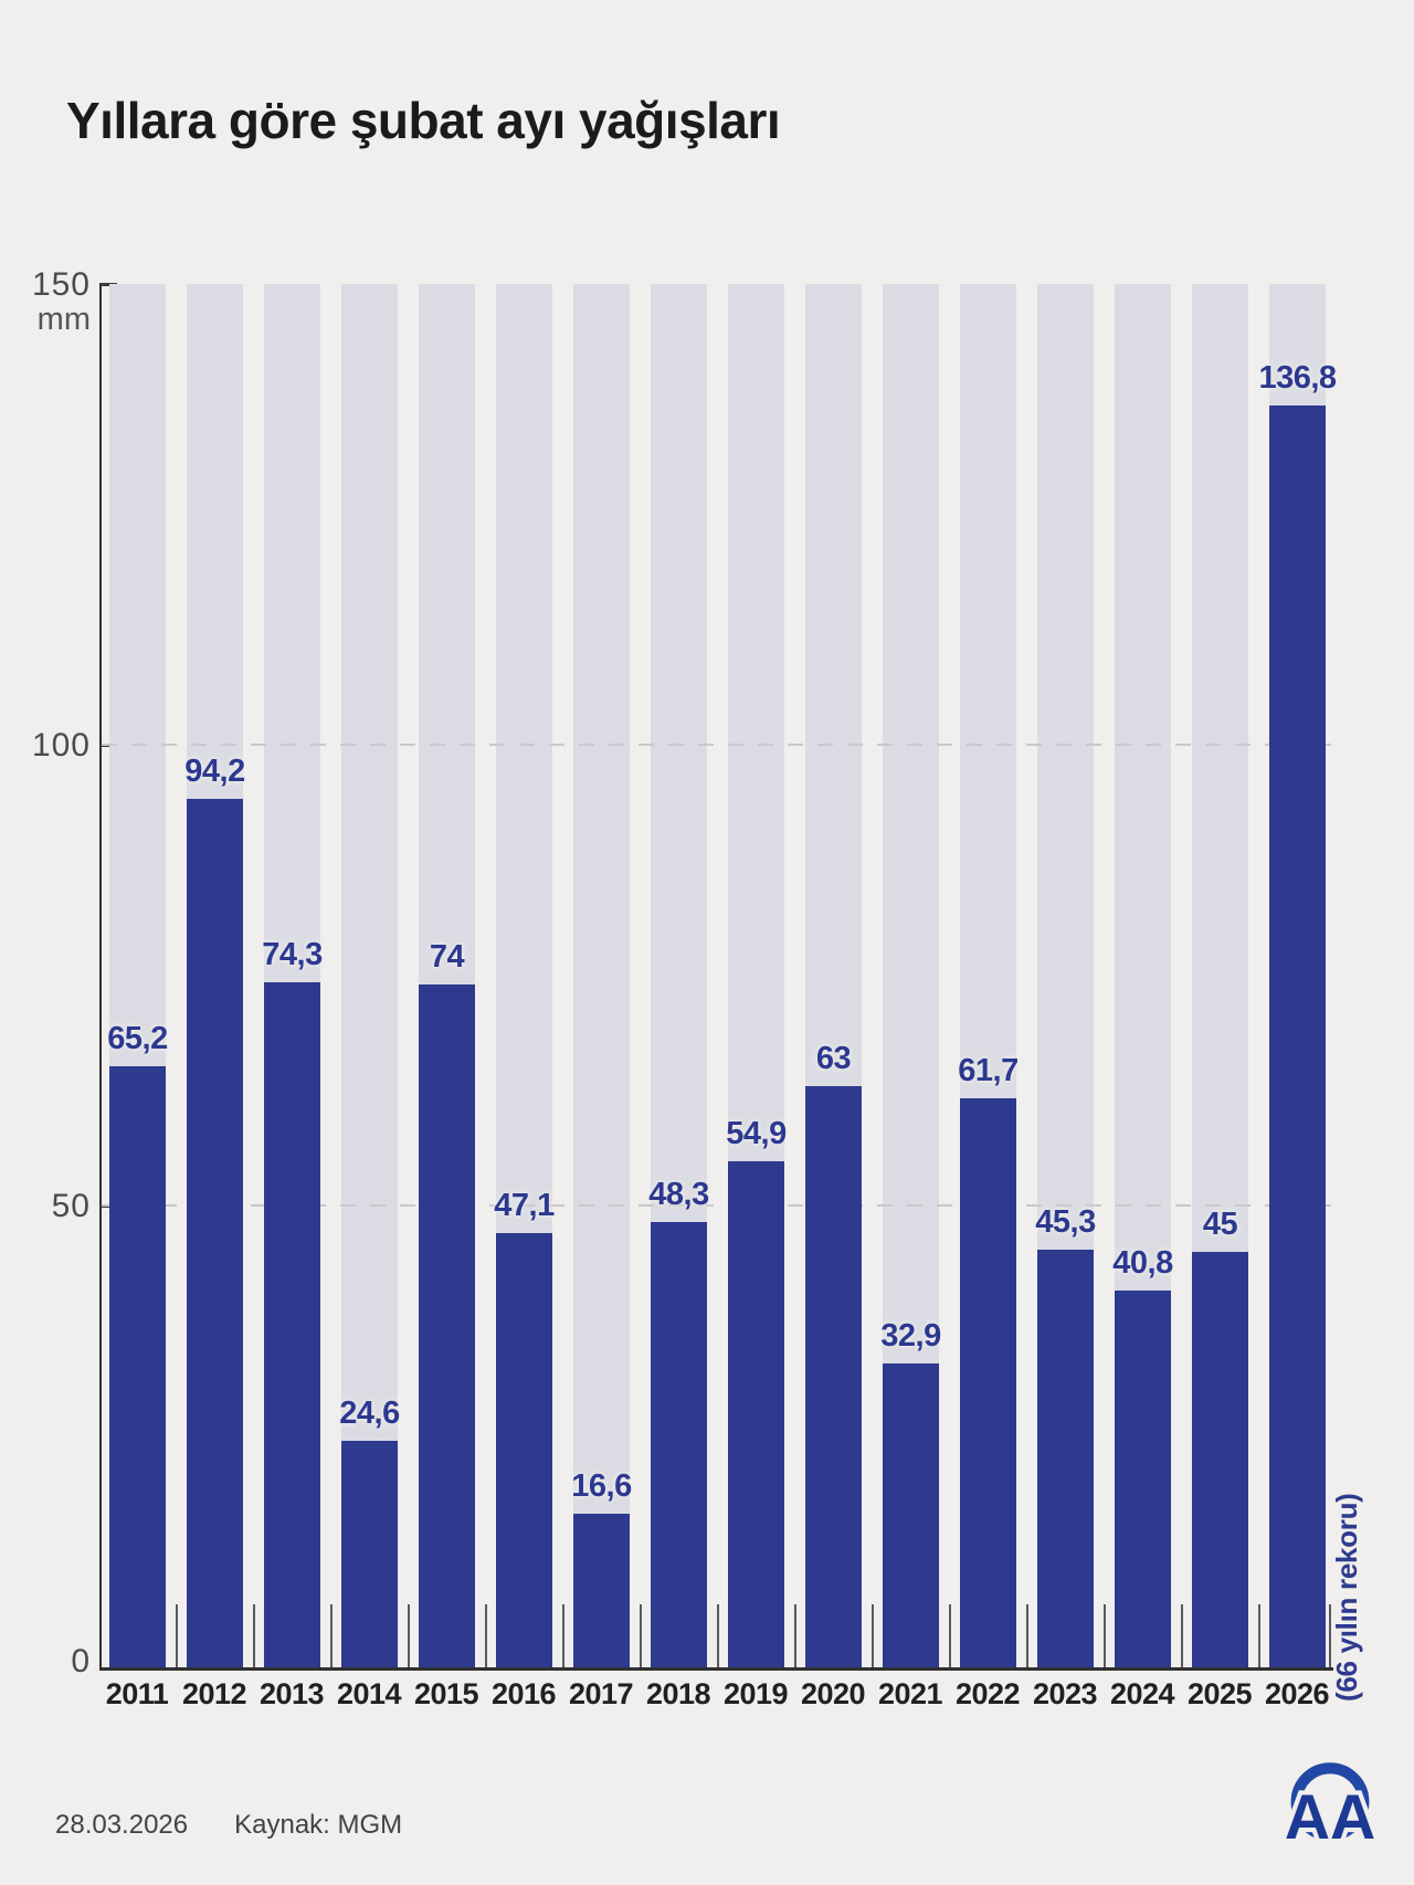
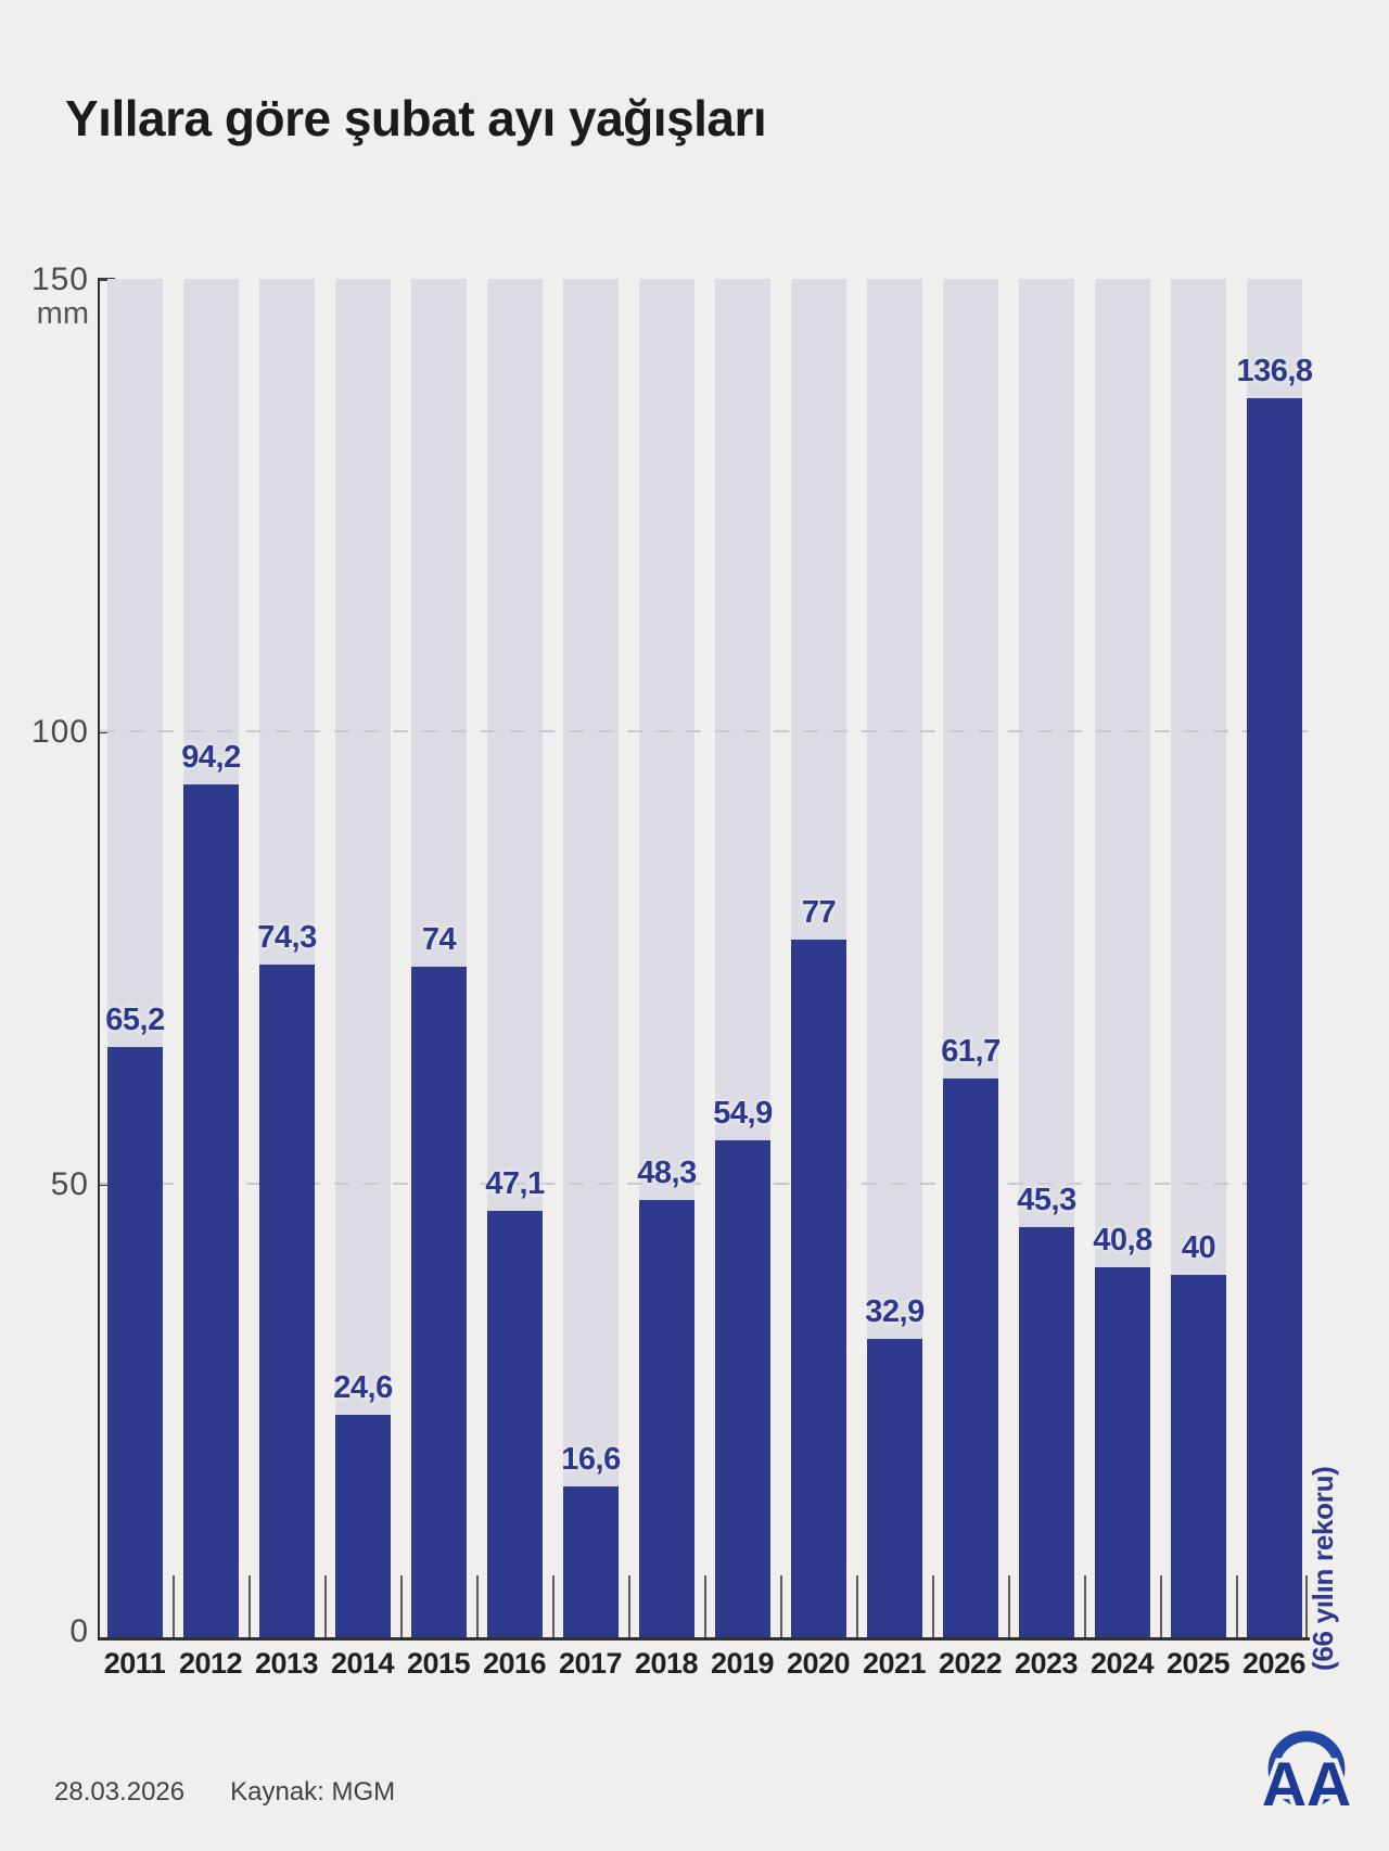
2020: 63 -> 77
2025: 45 -> 40
